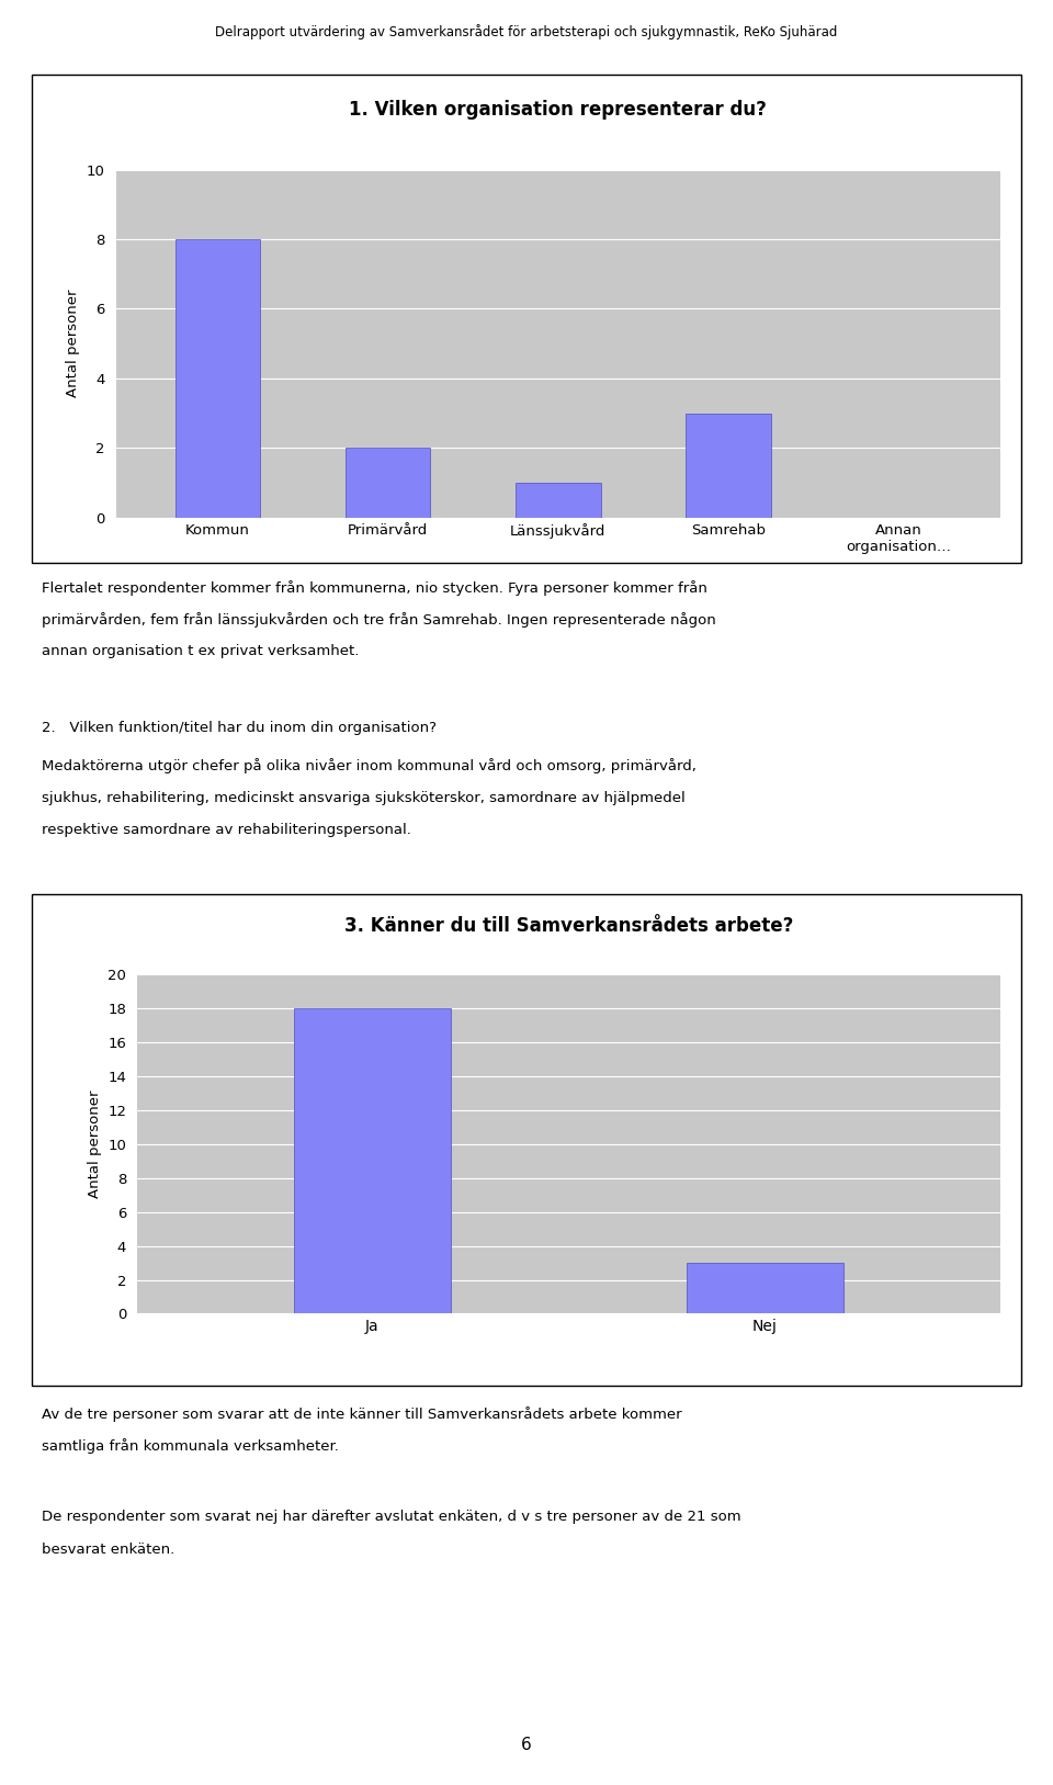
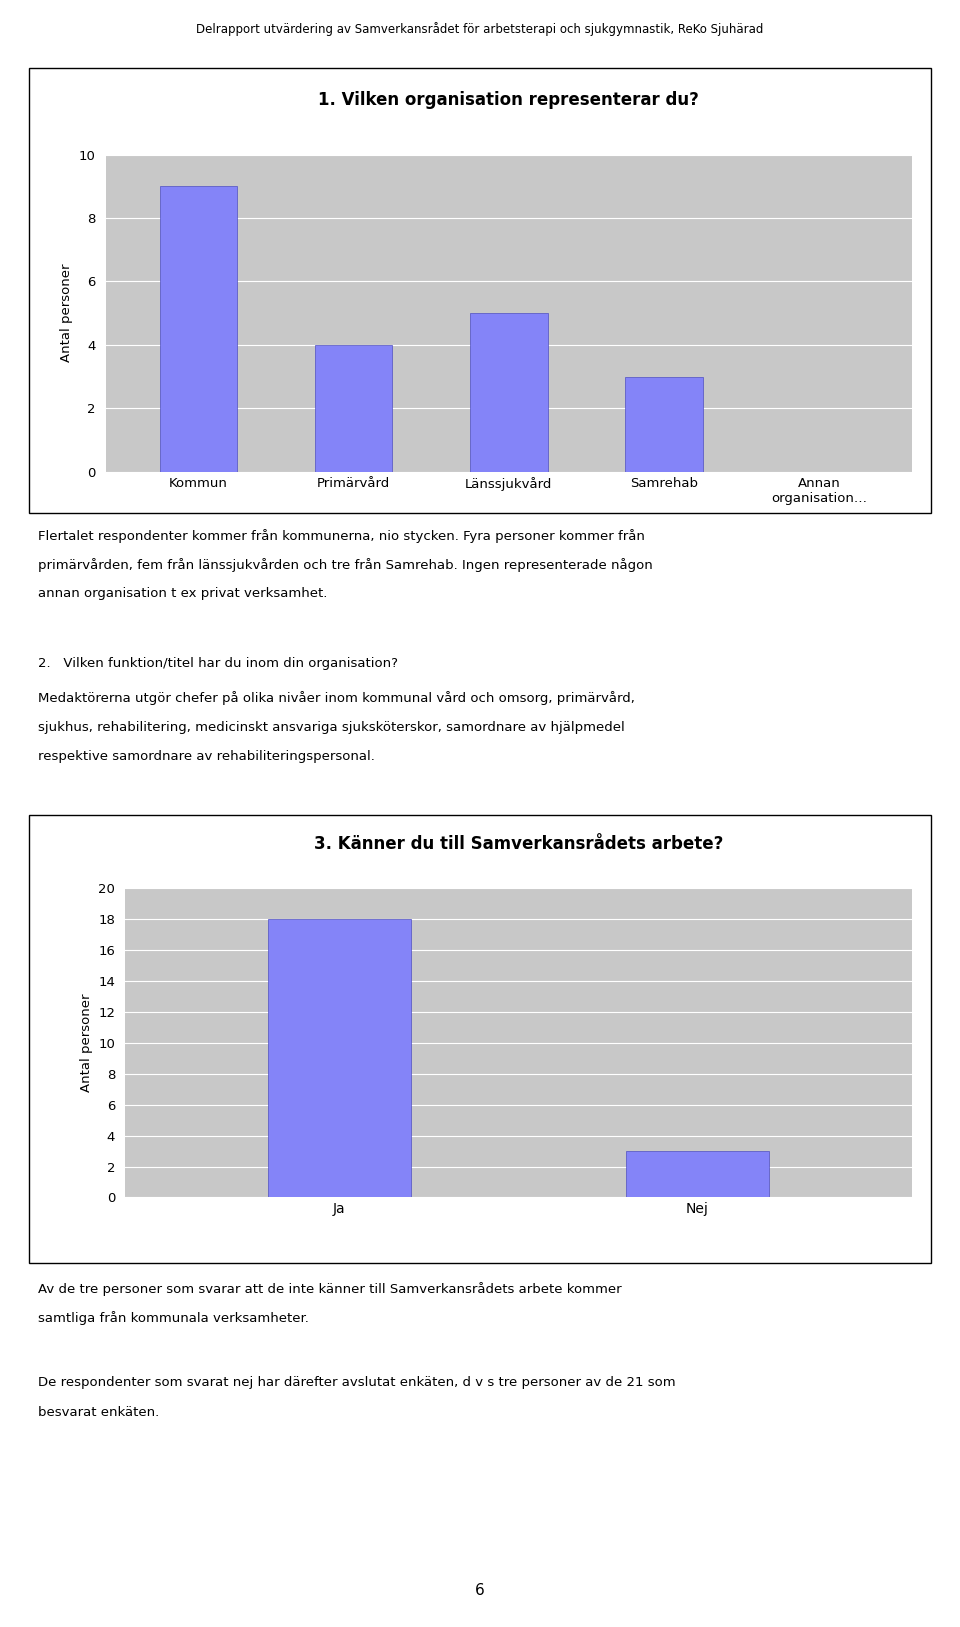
Kommun: 8 -> 9
Primärvård: 2 -> 4
Länssjukvård: 1 -> 5
